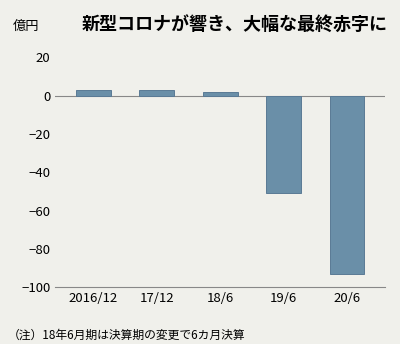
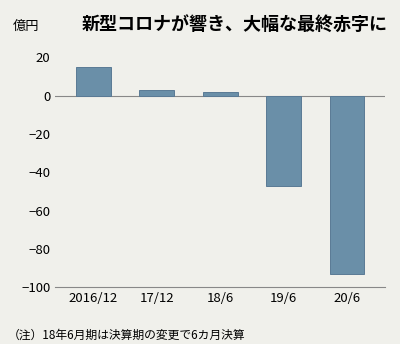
2016/12: 3 -> 15
19/6: -51 -> -47
